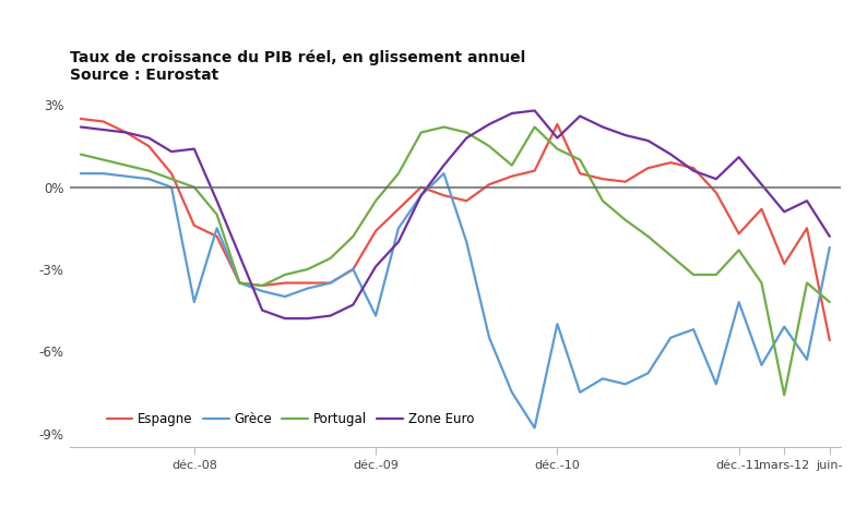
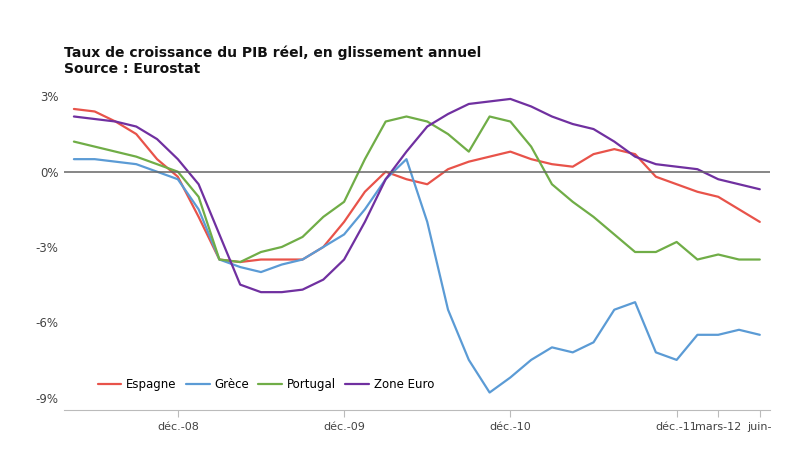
Espagne/déc.-08: -1.4% -> -0.2%
Grèce/déc.-08: -4.2% -> -0.3%
Zone Euro/déc.-08: 1.4% -> 0.5%
Espagne/déc.-09: -1.6% -> -2.0%
Grèce/déc.-09: -4.7% -> -2.5%
Portugal/déc.-09: -0.5% -> -1.2%
Zone Euro/déc.-09: -2.9% -> -3.5%
Espagne/déc.-10: 2.3% -> 0.8%
Grèce/déc.-10: -5.0% -> -8.2%
Portugal/déc.-10: 1.4% -> 2.0%
Zone Euro/déc.-10: 1.8% -> 2.9%
Espagne/déc.-11: -1.7% -> -0.5%
Grèce/déc.-11: -4.2% -> -7.5%
Portugal/déc.-11: -2.3% -> -2.8%
Zone Euro/déc.-11: 1.1% -> 0.2%
Espagne/mars-12: -2.8% -> -1.0%
Grèce/mars-12: -5.1% -> -6.5%
Portugal/mars-12: -7.6% -> -3.3%
Zone Euro/mars-12: -0.9% -> -0.3%
Espagne/juin-: -5.6% -> -2.0%
Grèce/juin-: -2.2% -> -6.5%
Portugal/juin-: -4.2% -> -3.5%
Zone Euro/juin-: -1.8% -> -0.7%
